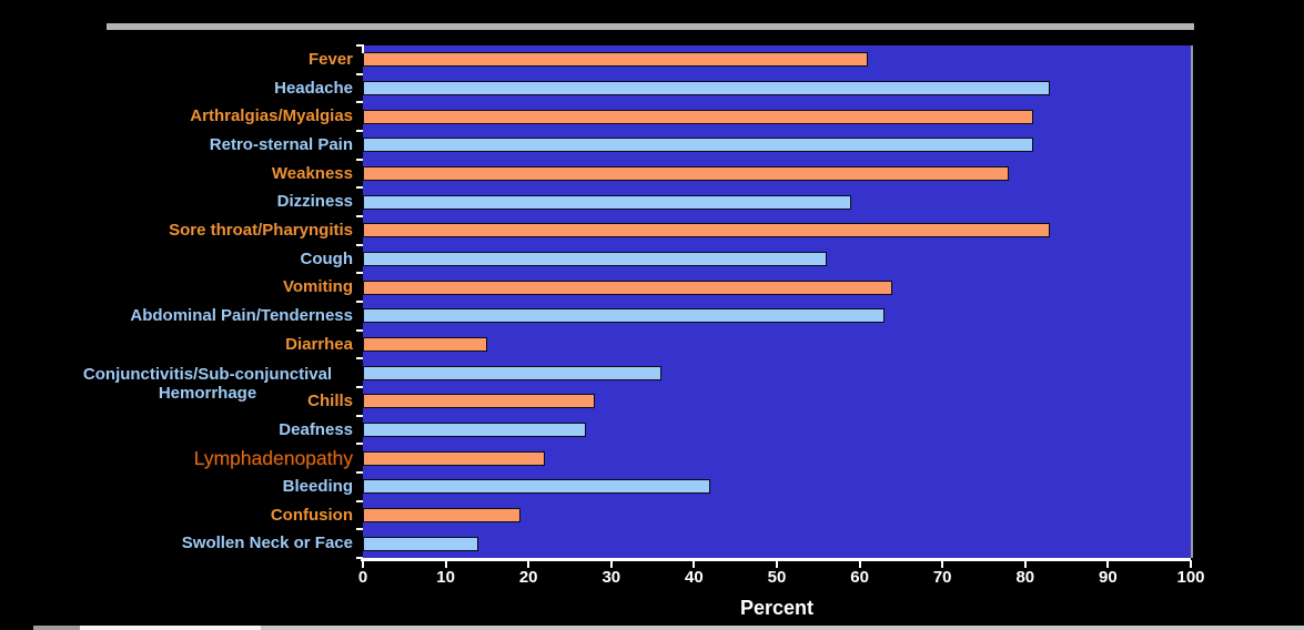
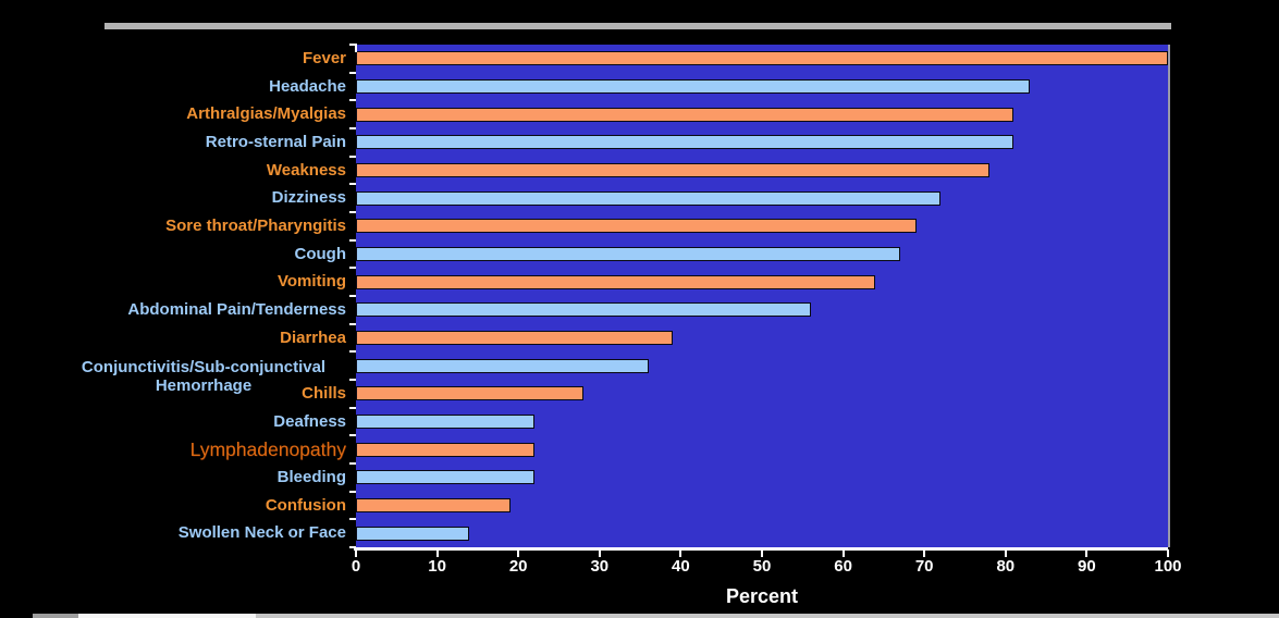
Fever: 61 -> 100
Dizziness: 59 -> 72
Sore throat/Pharyngitis: 83 -> 69
Cough: 56 -> 67
Abdominal Pain/Tenderness: 63 -> 56
Diarrhea: 15 -> 39
Deafness: 27 -> 22
Bleeding: 42 -> 22
